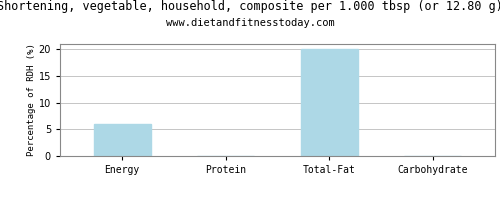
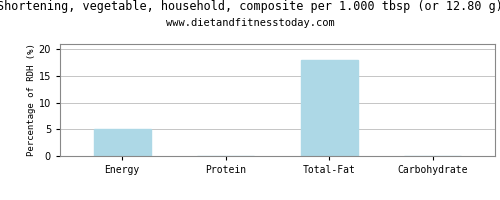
Energy: 6 -> 5
Total-Fat: 20 -> 18
